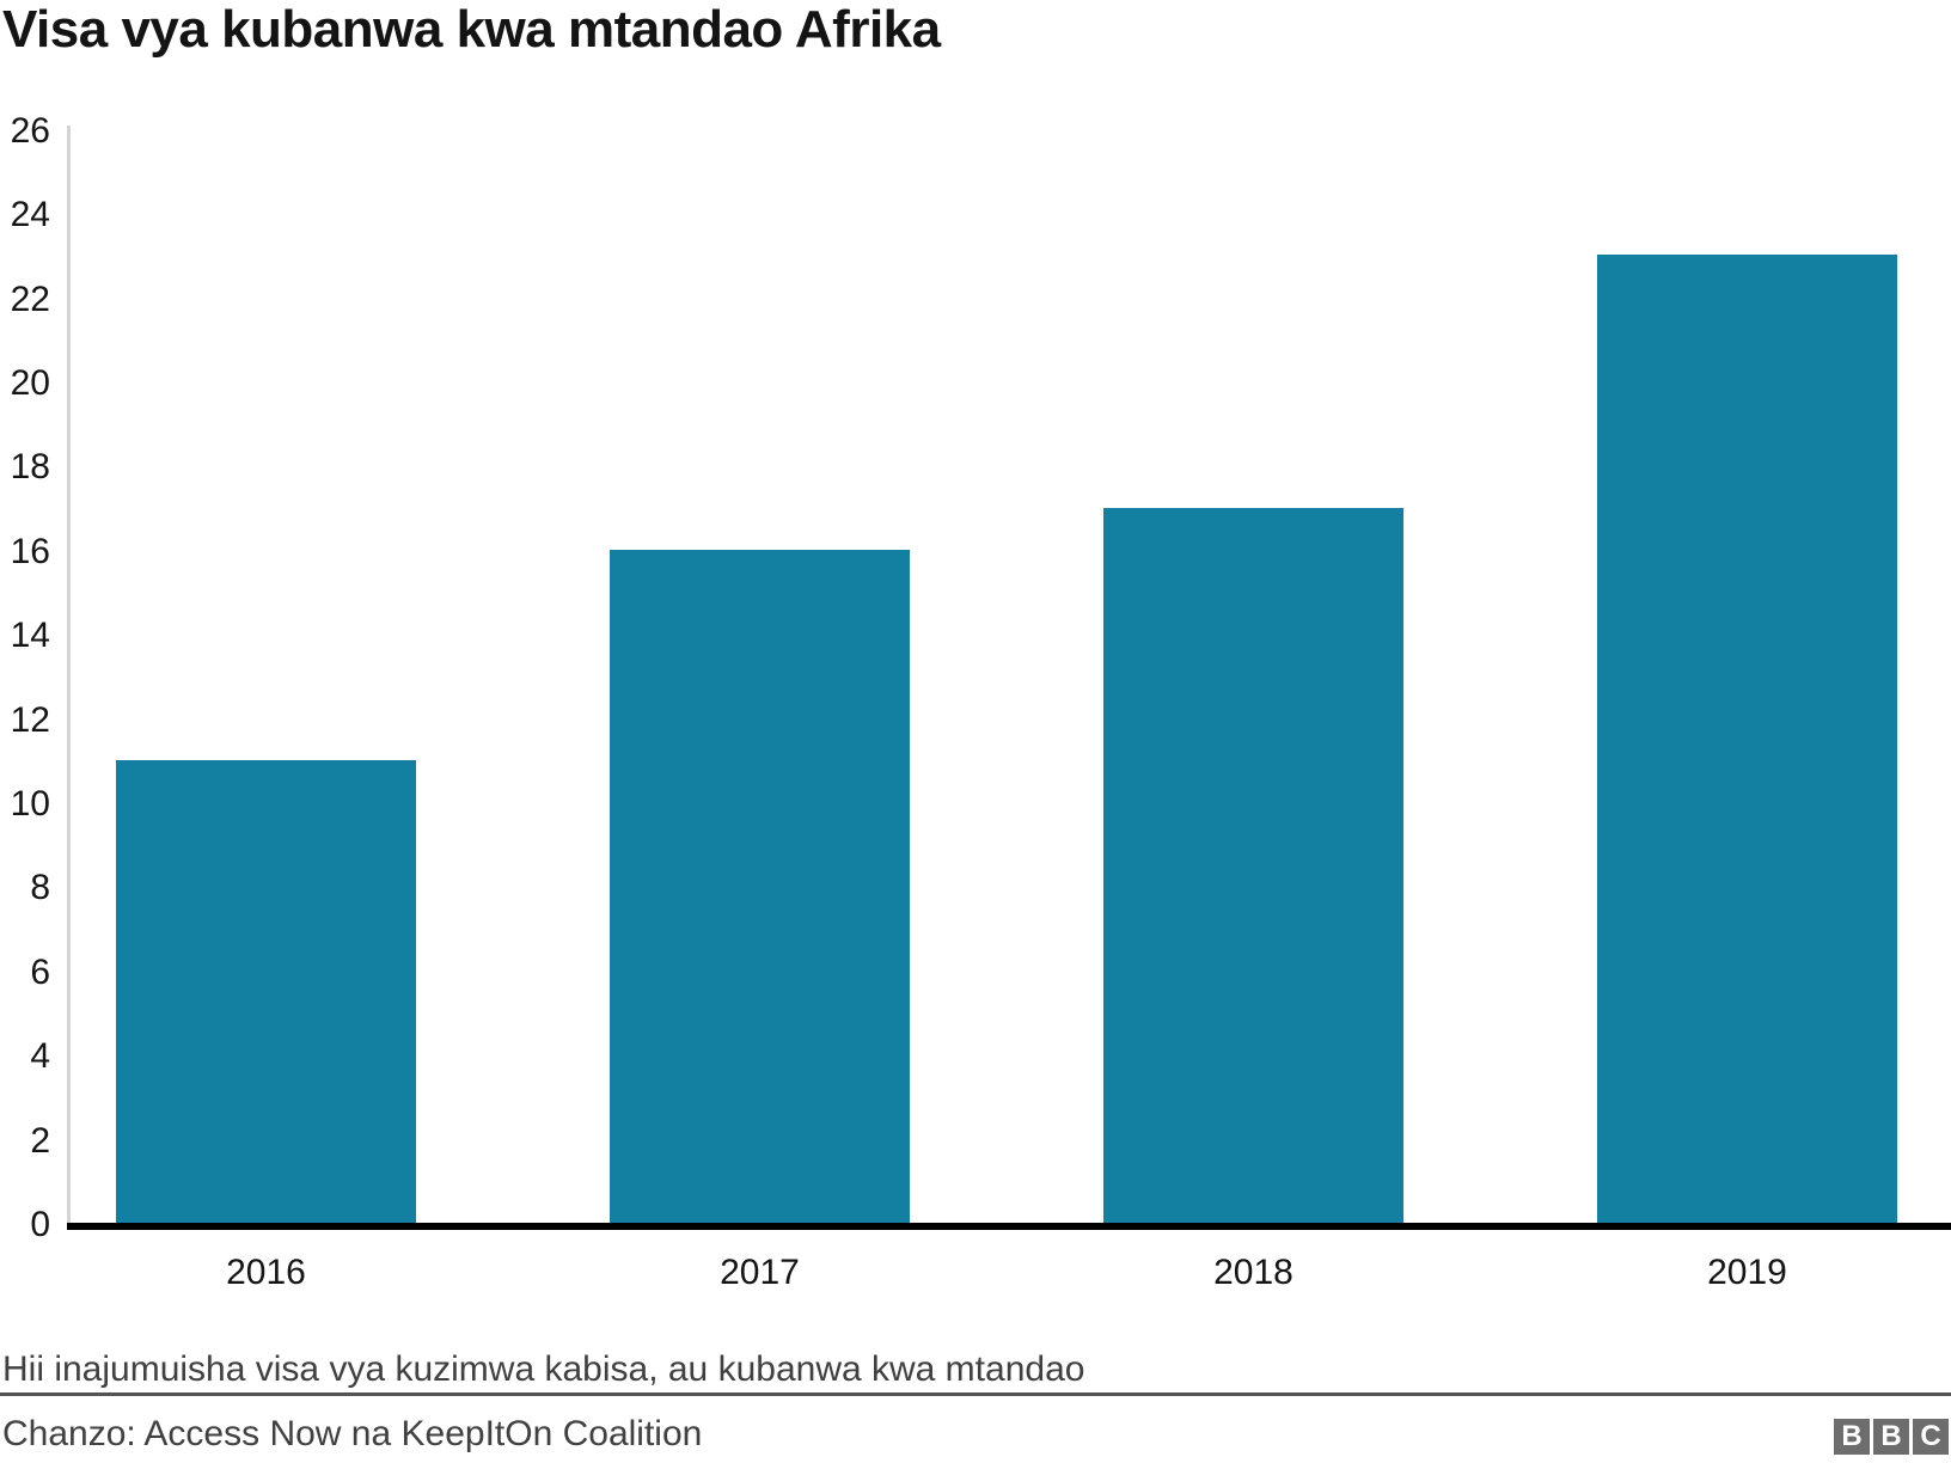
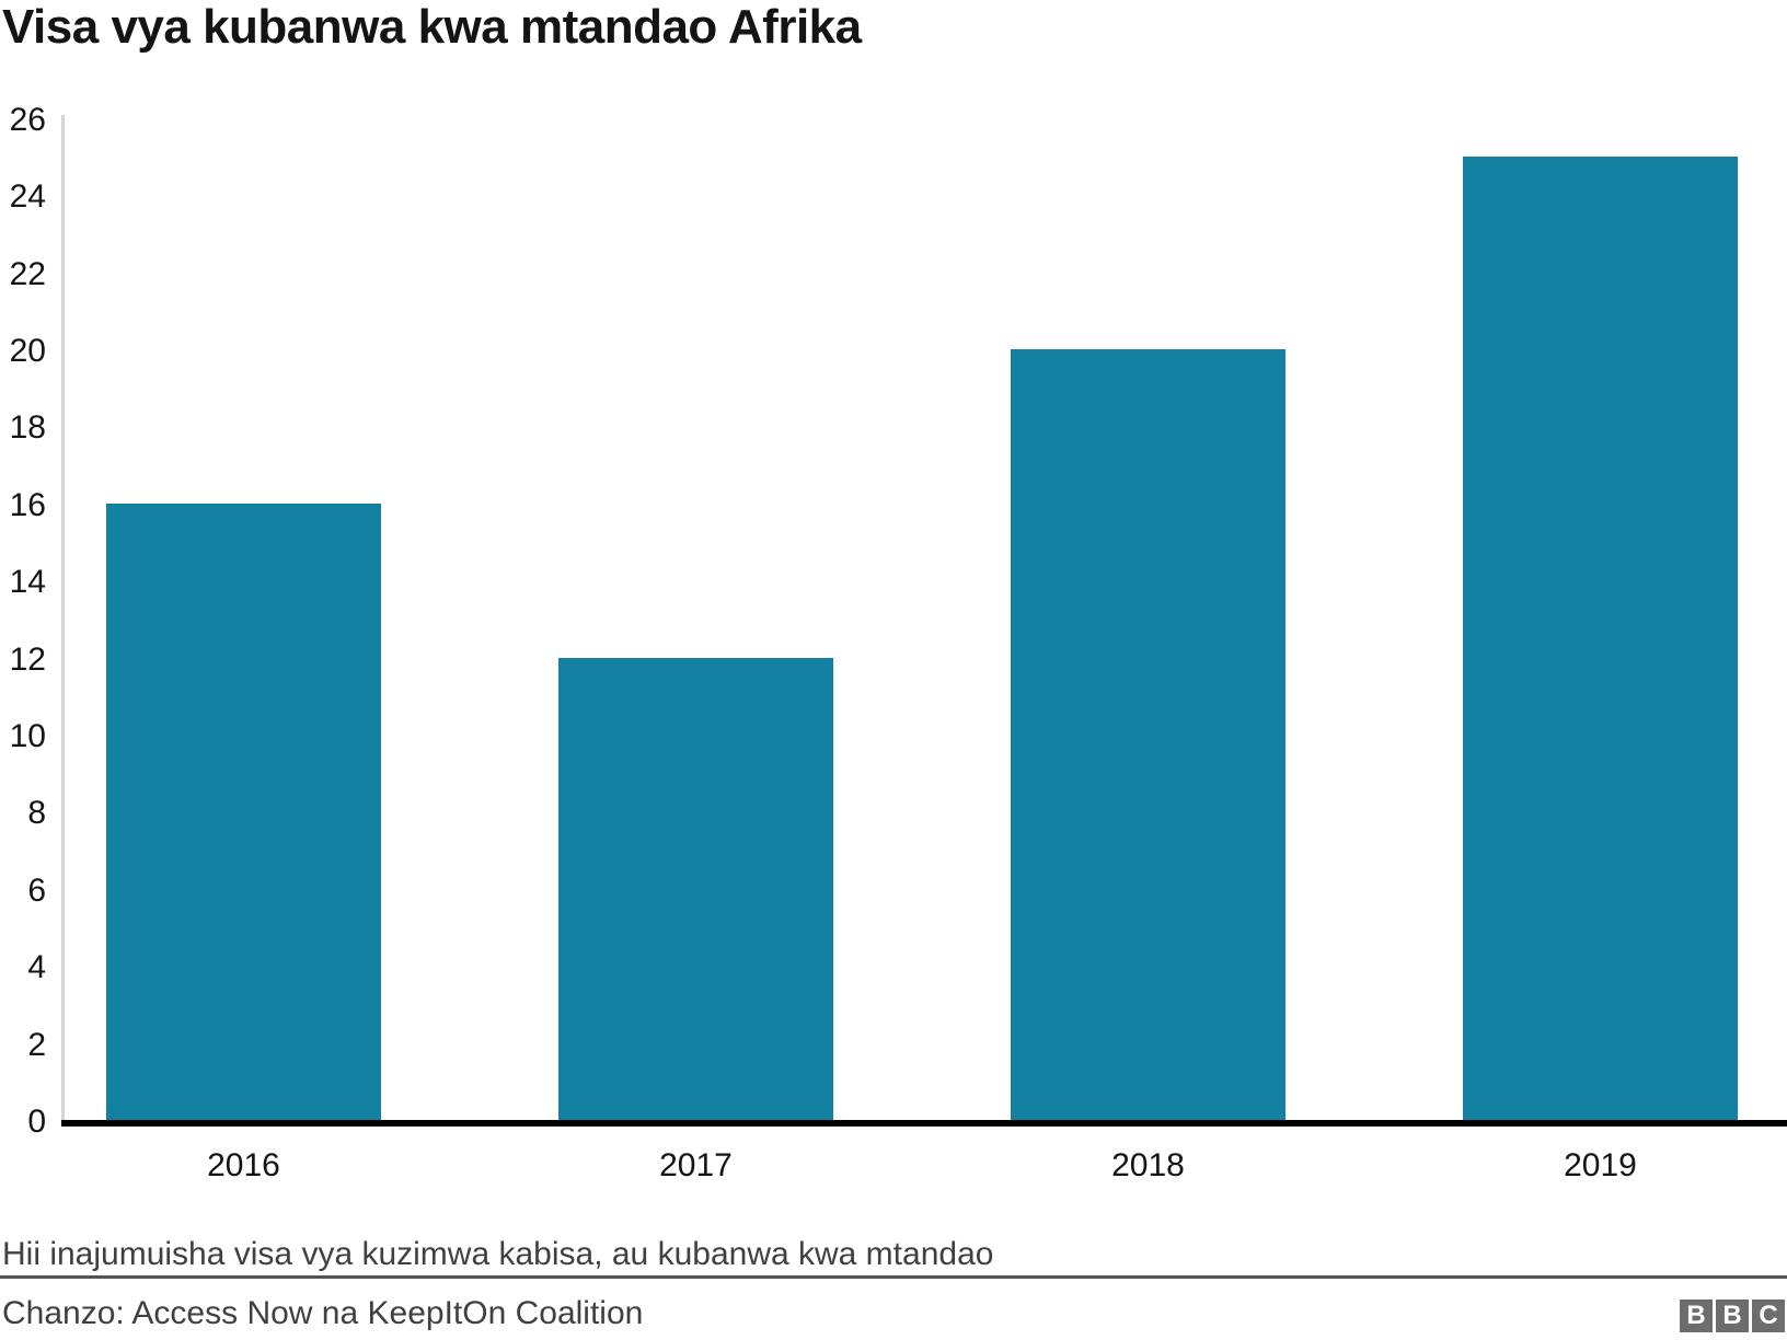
2016: 11 -> 16
2017: 16 -> 12
2018: 17 -> 20
2019: 23 -> 25
